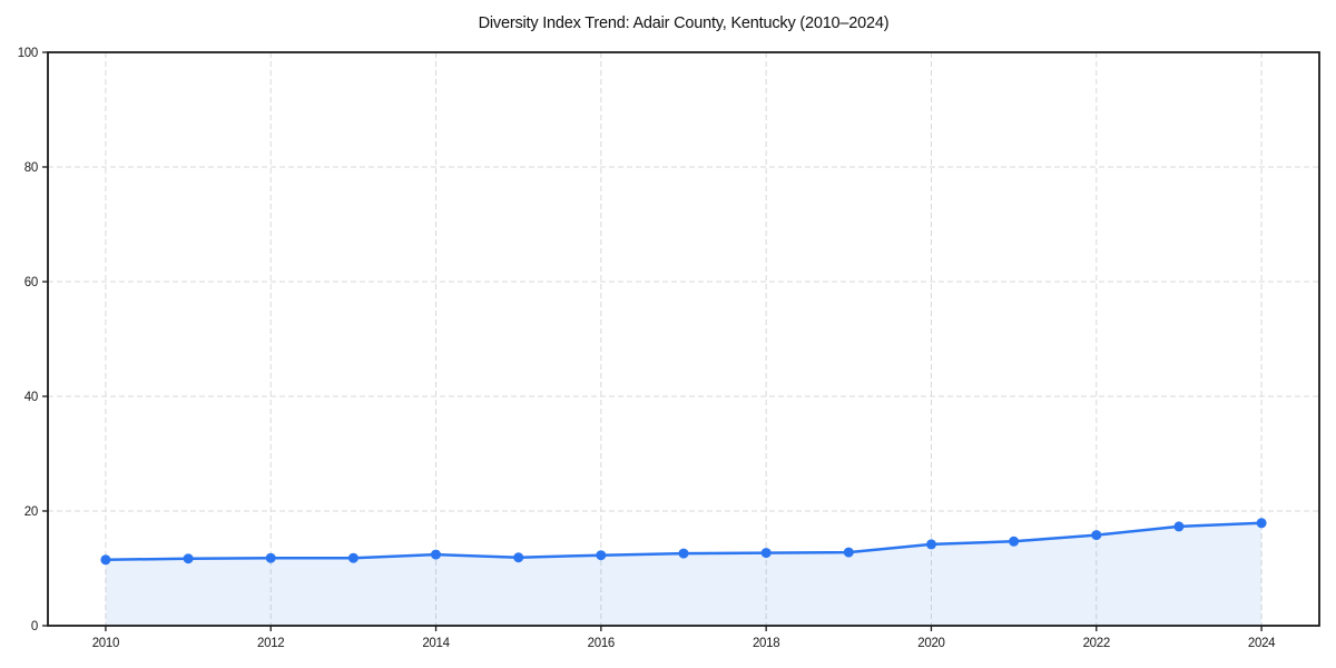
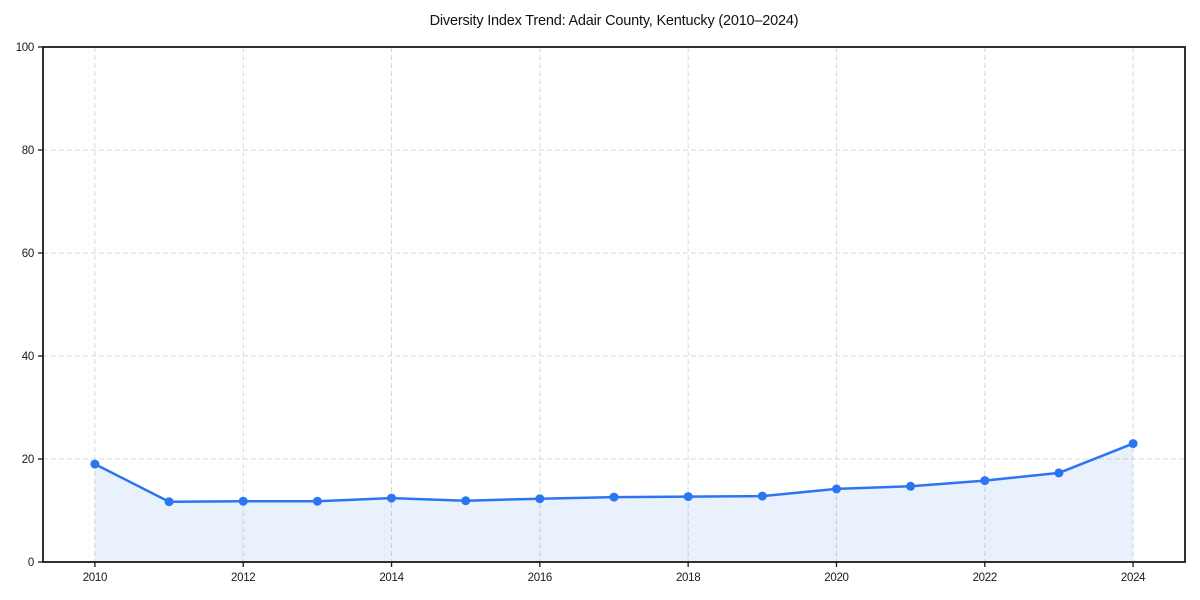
2010: 12 -> 19
2024: 18 -> 23
